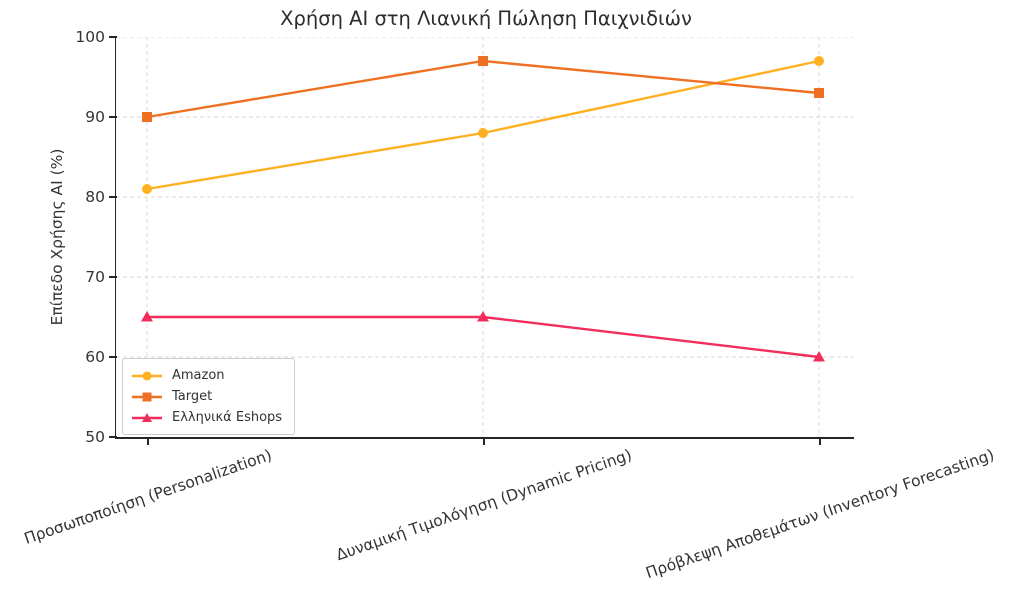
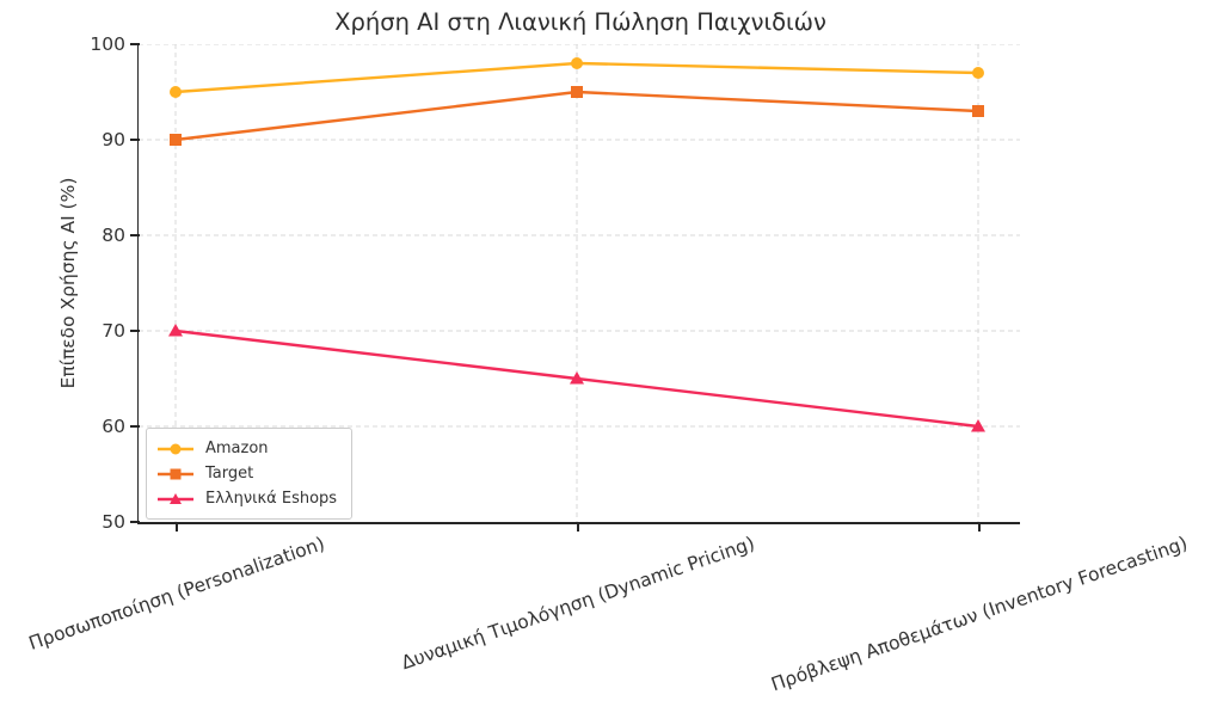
Amazon/Προσωποποίηση (Personalization): 81 -> 95
Ελληνικά Eshops/Προσωποποίηση (Personalization): 65 -> 70
Amazon/Δυναμική Τιμολόγηση (Dynamic Pricing): 88 -> 98
Target/Δυναμική Τιμολόγηση (Dynamic Pricing): 97 -> 95
